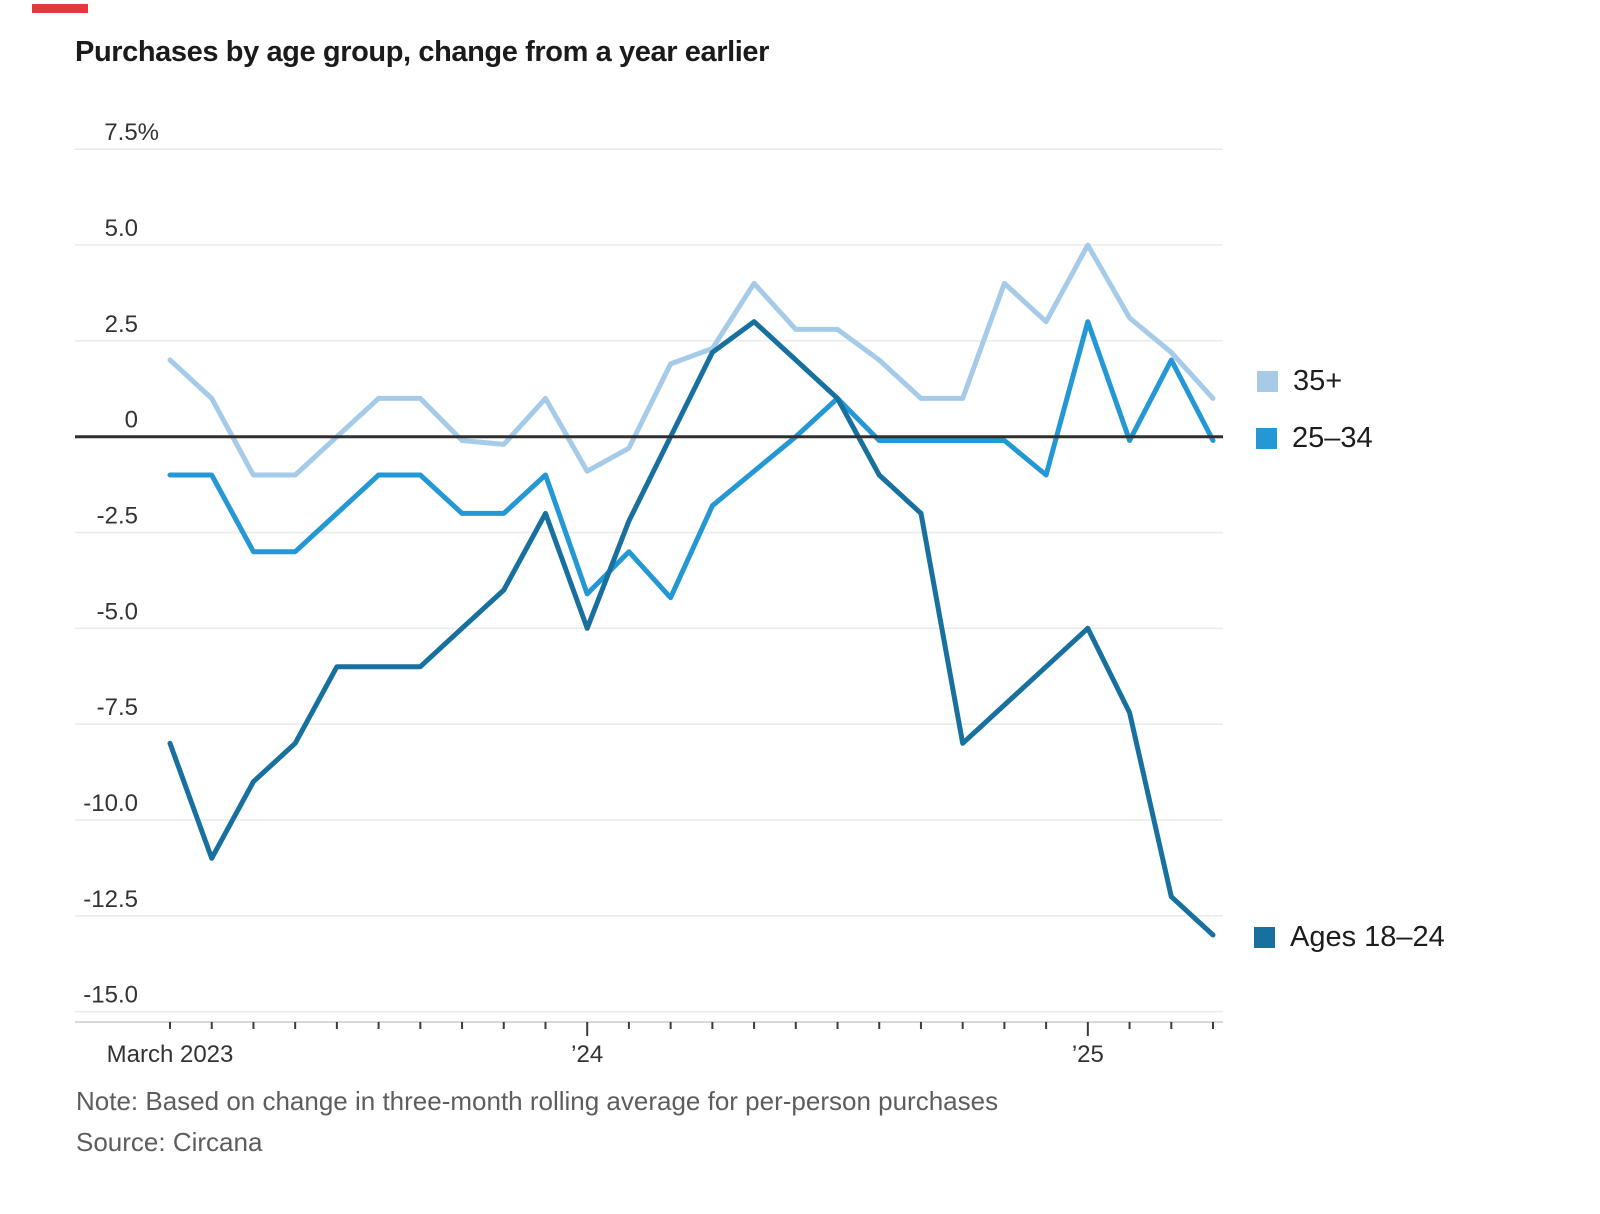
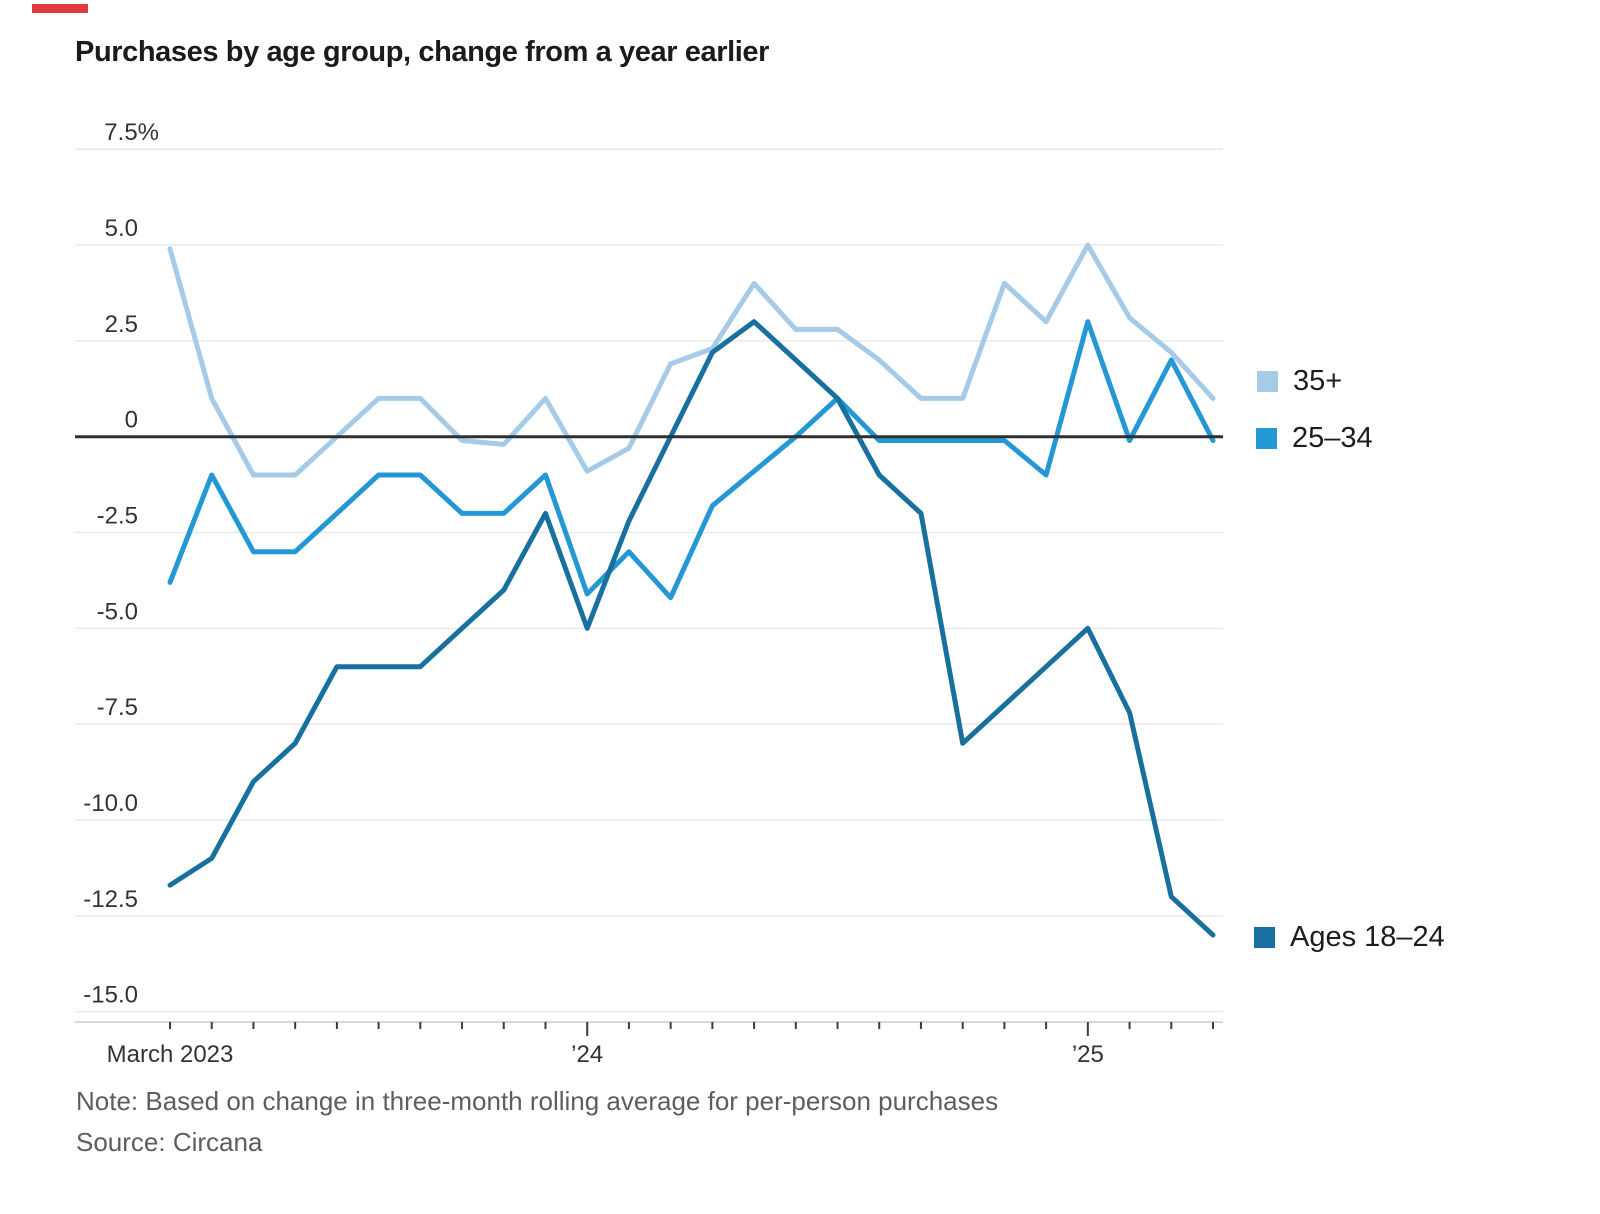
35+/March 2023: 2.0 -> 4.9
25–34/March 2023: -1.0 -> -3.8
Ages 18–24/March 2023: -8.0 -> -11.7
